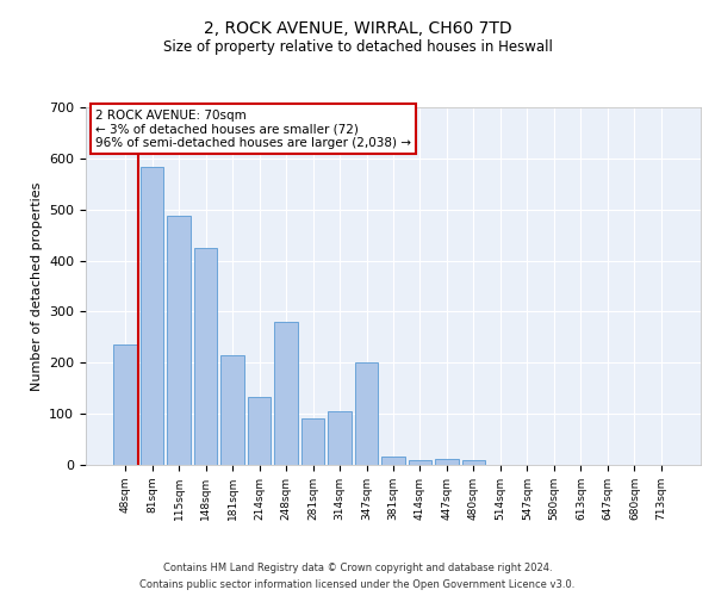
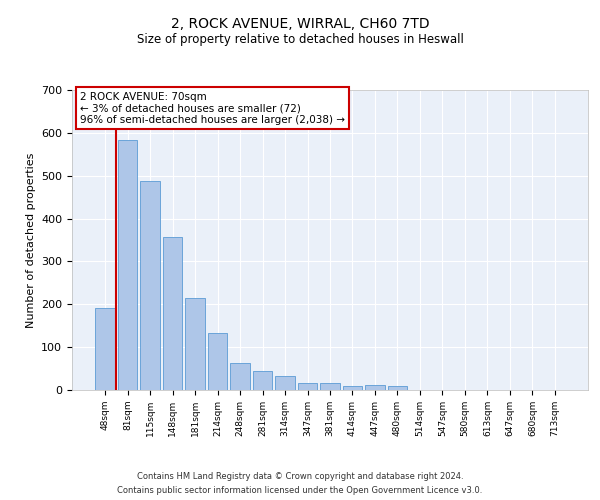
48sqm: 235 -> 192
148sqm: 425 -> 356
248sqm: 280 -> 63
281sqm: 90 -> 44
314sqm: 105 -> 32
347sqm: 200 -> 17
